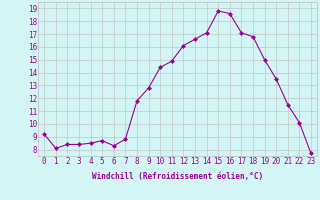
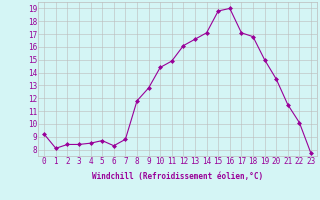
16: 18.6 -> 19.0
